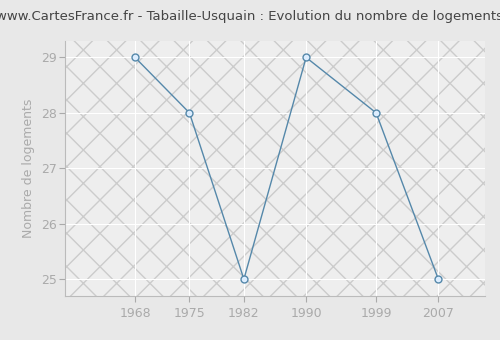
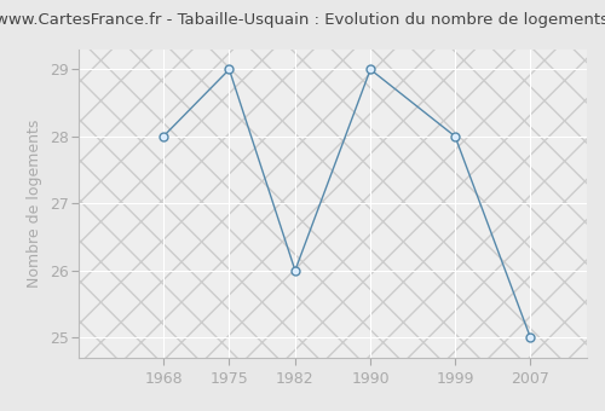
1968: 29 -> 28
1975: 28 -> 29
1982: 25 -> 26
